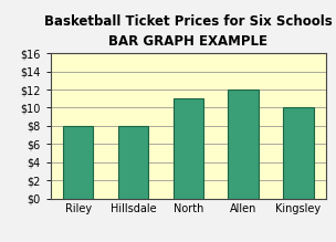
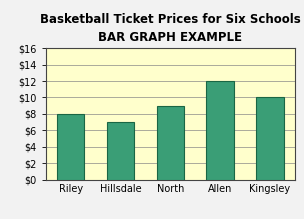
Hillsdale: $8 -> $7
North: $11 -> $9
